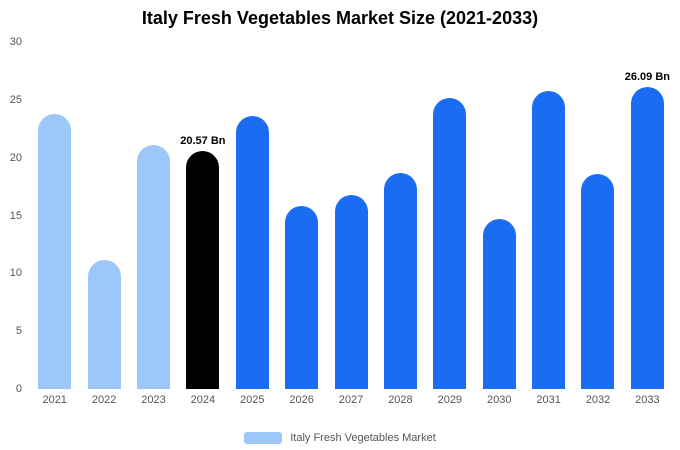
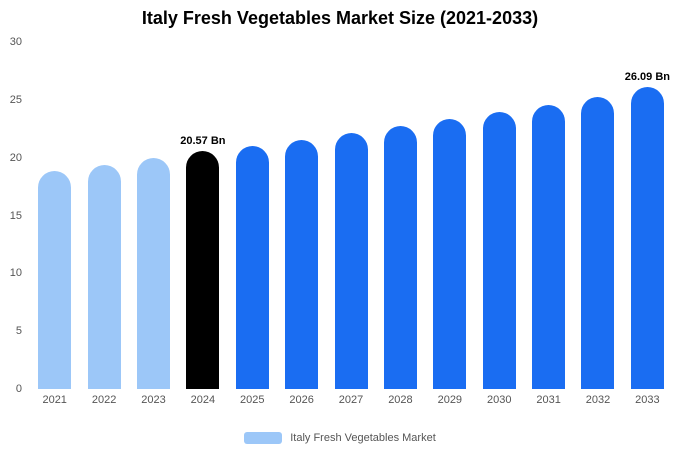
2021: 23.8 -> 18.9
2022: 11.2 -> 19.4
2023: 21.1 -> 19.9
2025: 23.6 -> 21.1
2026: 15.8 -> 21.6
2027: 16.8 -> 22.1
2028: 18.7 -> 22.8
2029: 25.2 -> 23.4
2030: 14.7 -> 23.9
2031: 25.8 -> 24.6
2032: 18.6 -> 25.2
